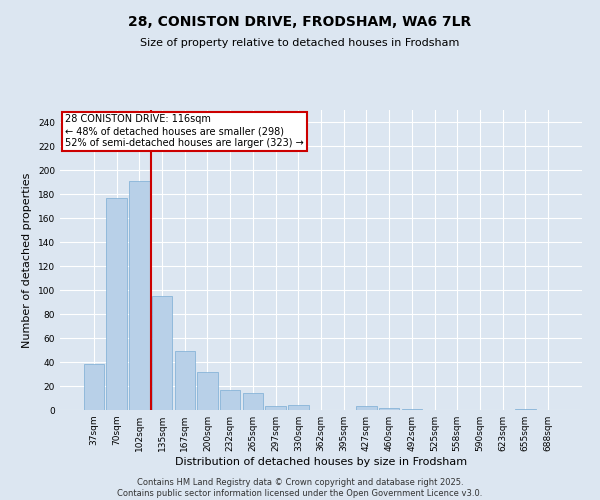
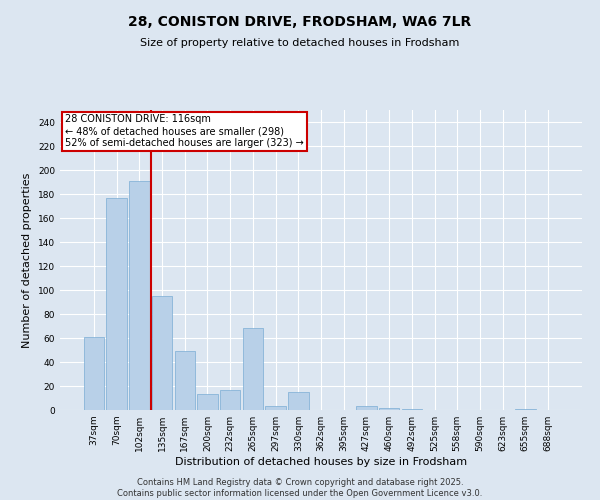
37sqm: 38 -> 61
200sqm: 32 -> 13
265sqm: 14 -> 68
330sqm: 4 -> 15
